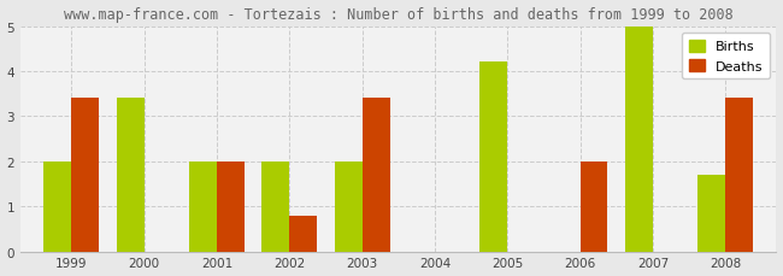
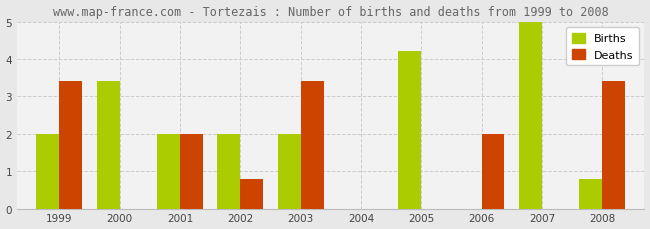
Births/2008: 1.7 -> 0.8
